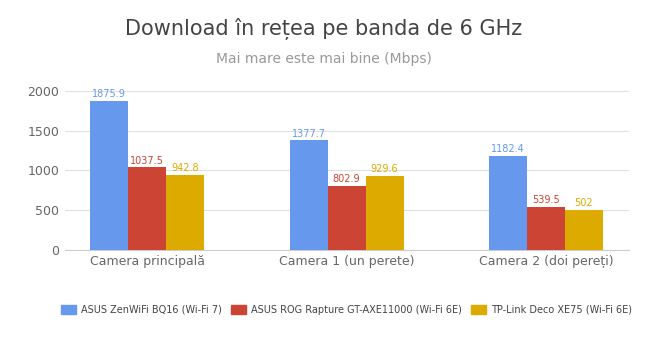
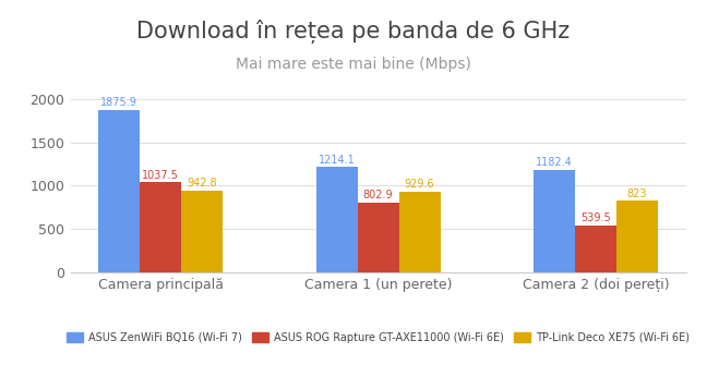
ASUS ZenWiFi BQ16 (Wi-Fi 7)/Camera 1 (un perete): 1377.7 -> 1214.1
TP-Link Deco XE75 (Wi-Fi 6E)/Camera 2 (doi pereți): 502 -> 823
